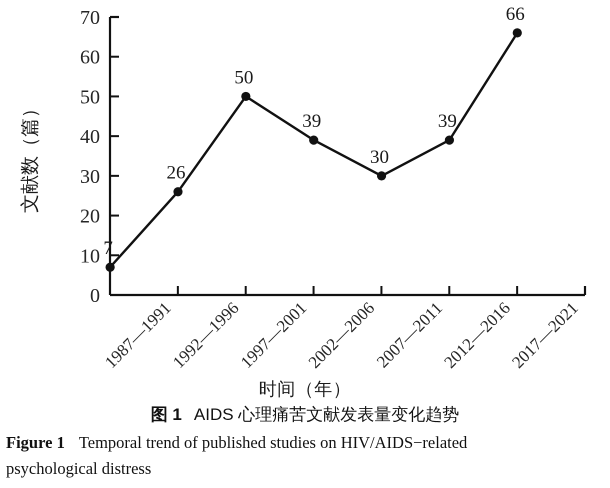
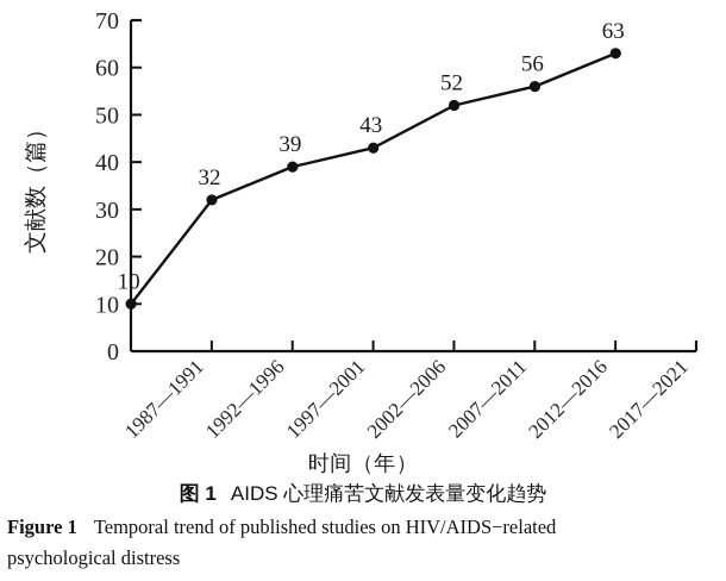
1987—1991: 7 -> 10
1992—1996: 26 -> 32
1997—2001: 50 -> 39
2002—2006: 39 -> 43
2007—2011: 30 -> 52
2012—2016: 39 -> 56
2017—2021: 66 -> 63
